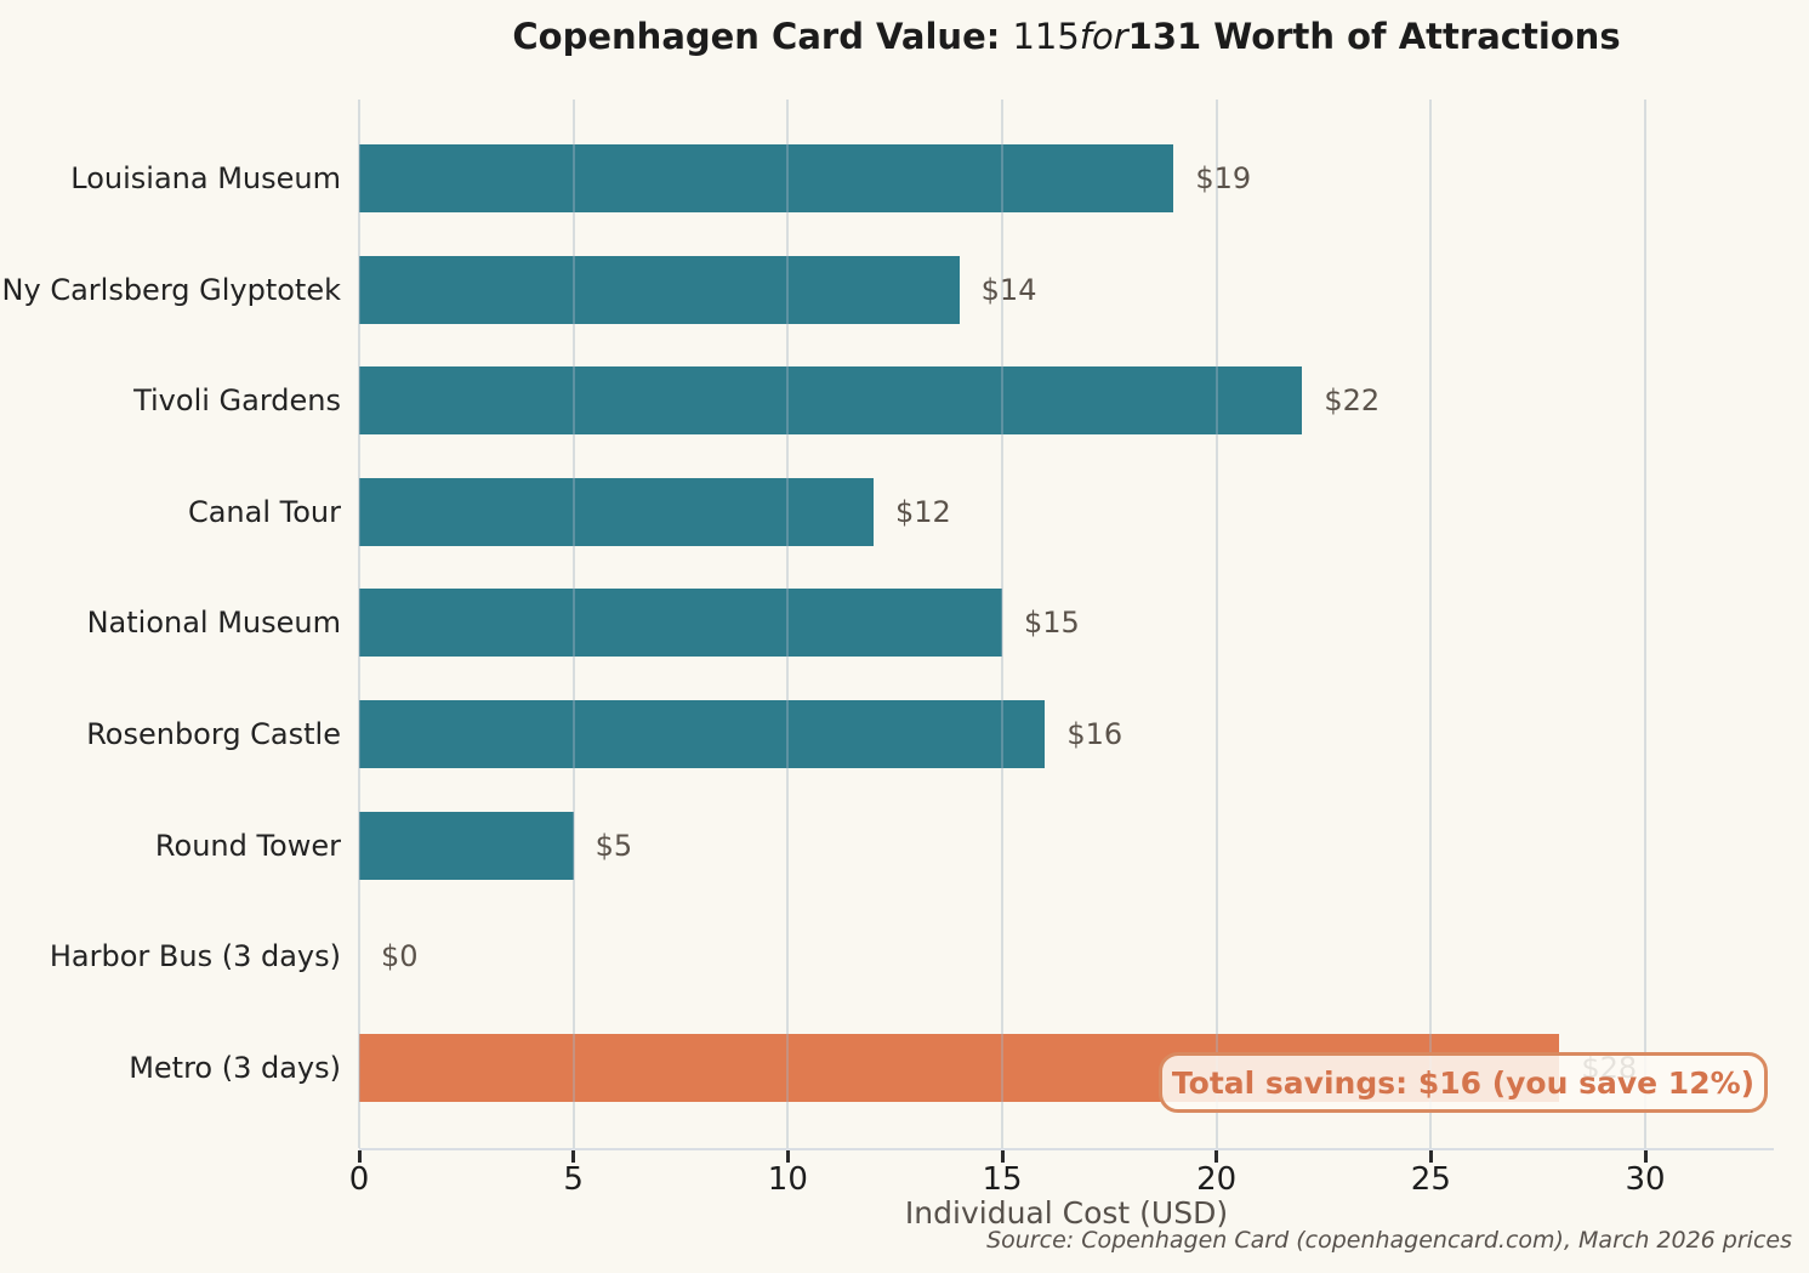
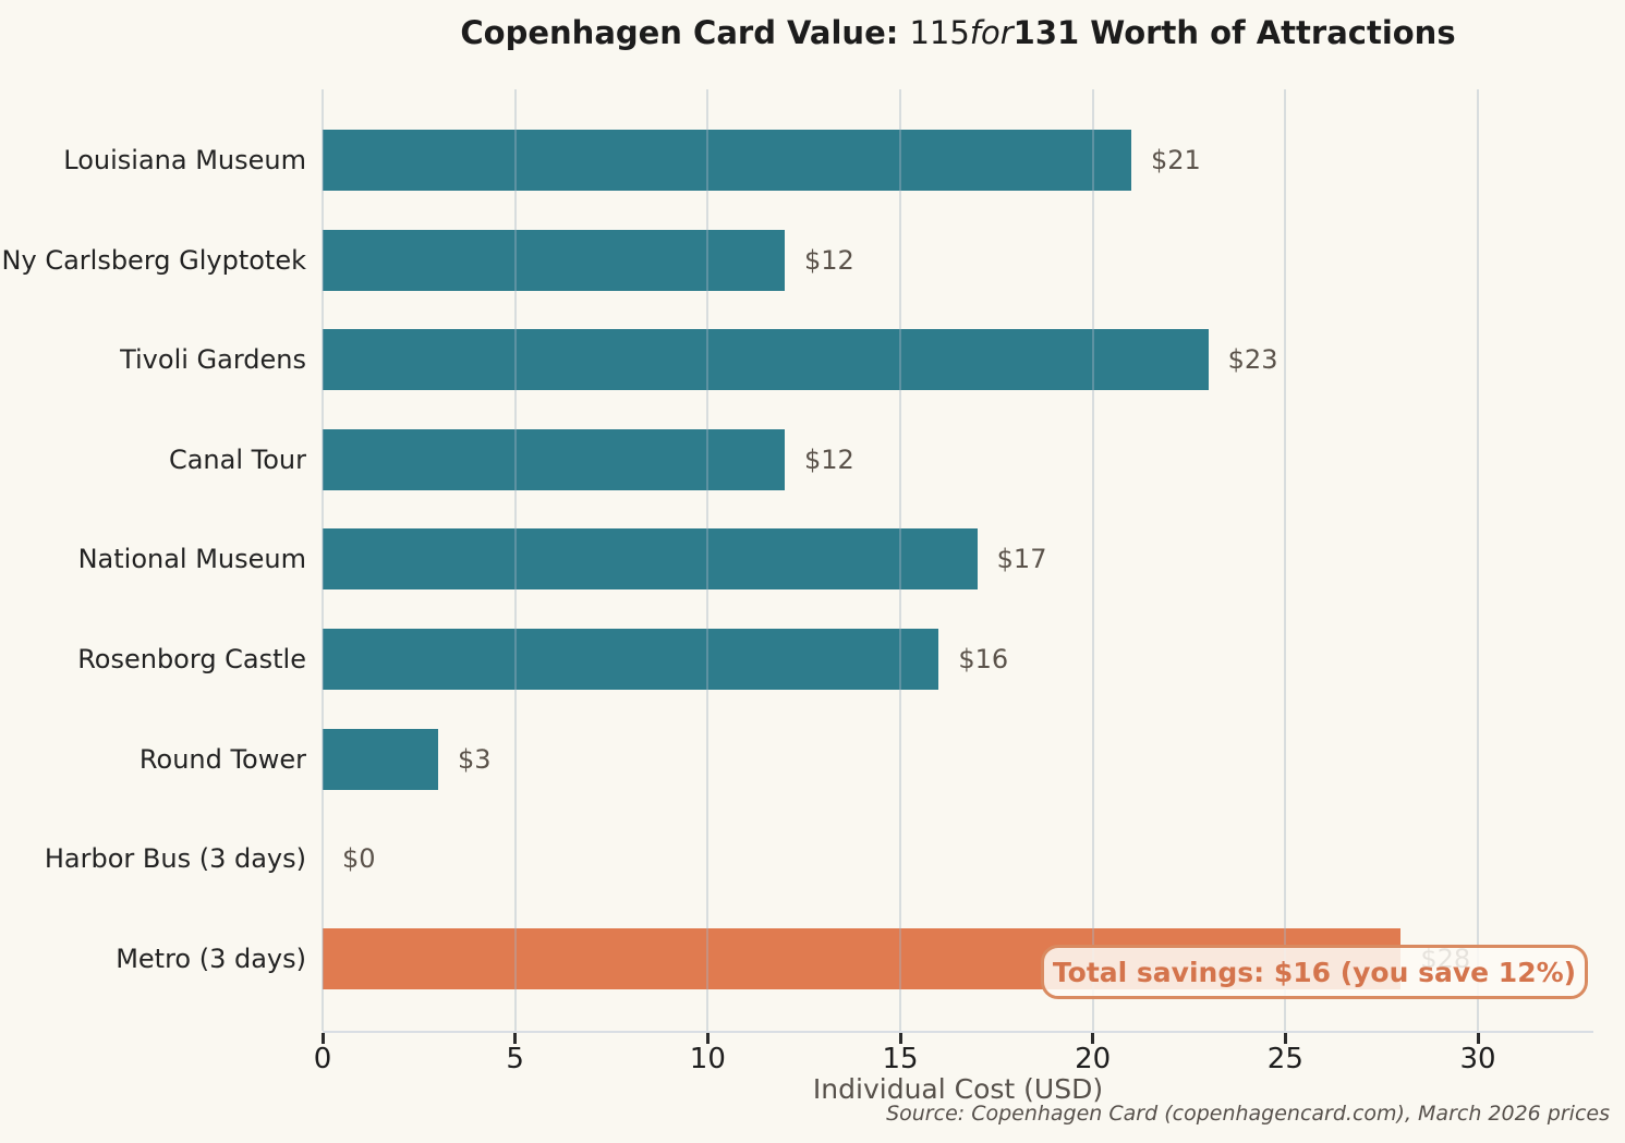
Louisiana Museum: $19 -> $21
Ny Carlsberg Glyptotek: $14 -> $12
Tivoli Gardens: $22 -> $23
National Museum: $15 -> $17
Round Tower: $5 -> $3
